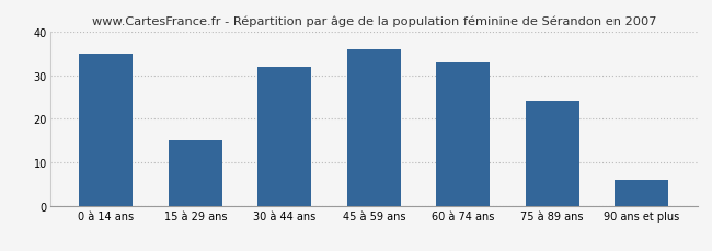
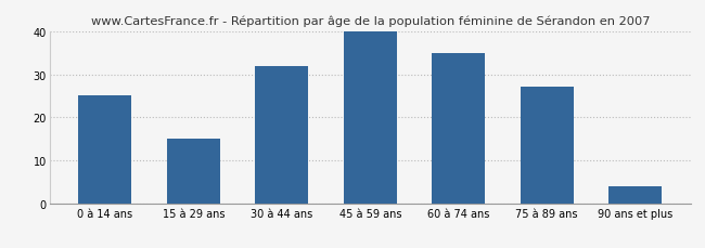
0 à 14 ans: 35 -> 25
45 à 59 ans: 36 -> 40
60 à 74 ans: 33 -> 35
75 à 89 ans: 24 -> 27
90 ans et plus: 6 -> 4
